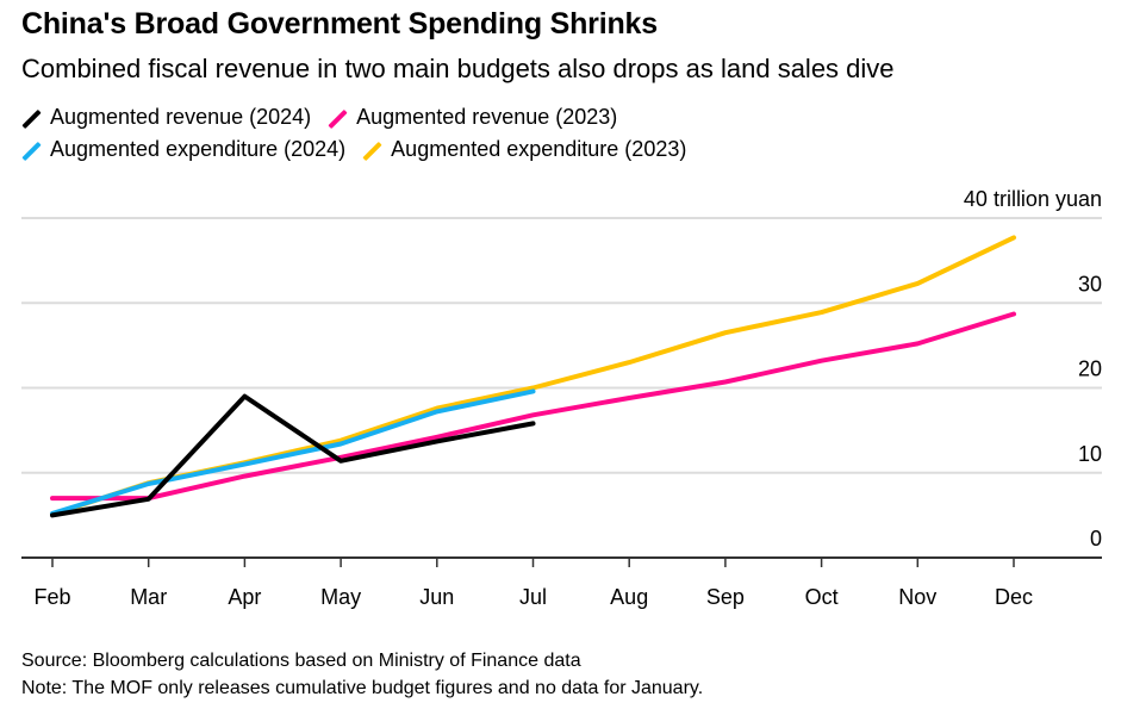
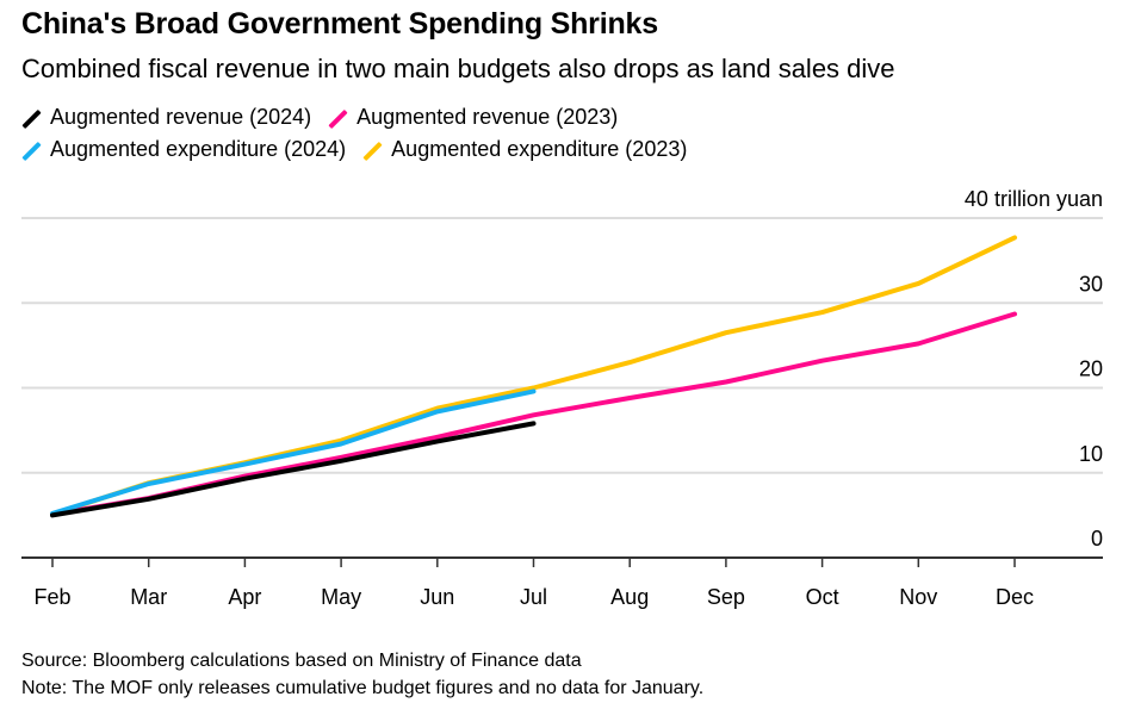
Augmented revenue (2023)/Feb: 7 -> 5
Augmented revenue (2024)/Apr: 19 -> 9
